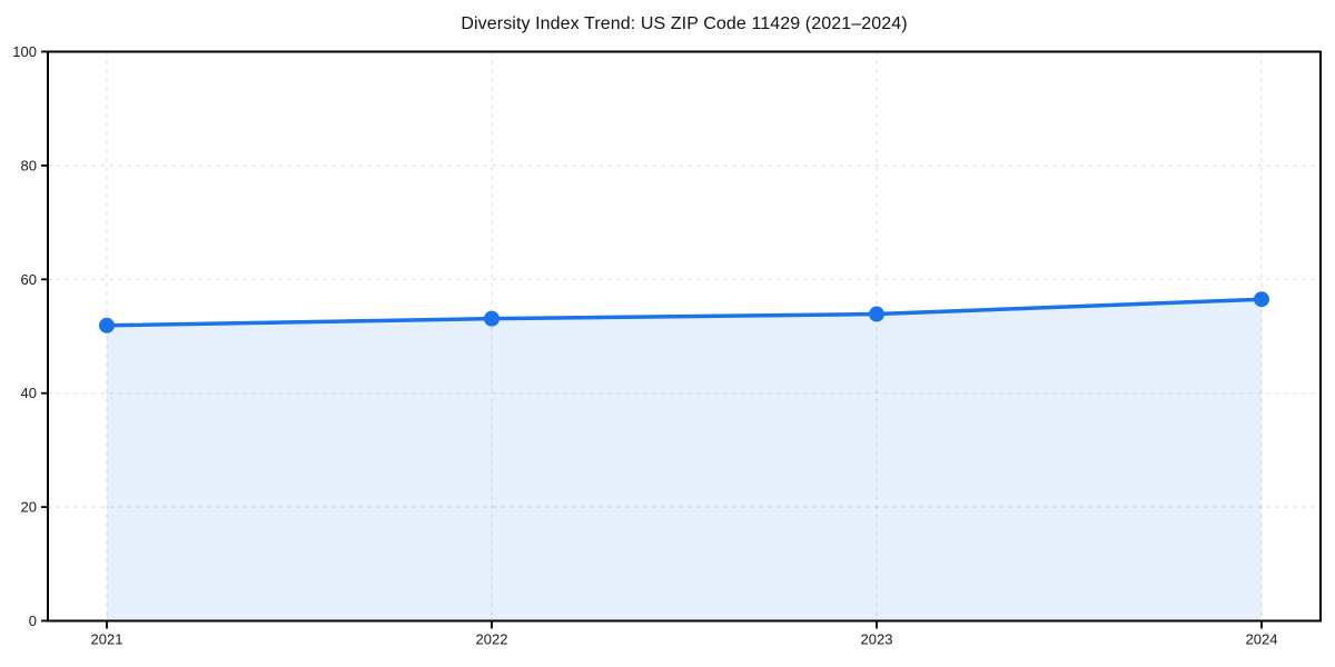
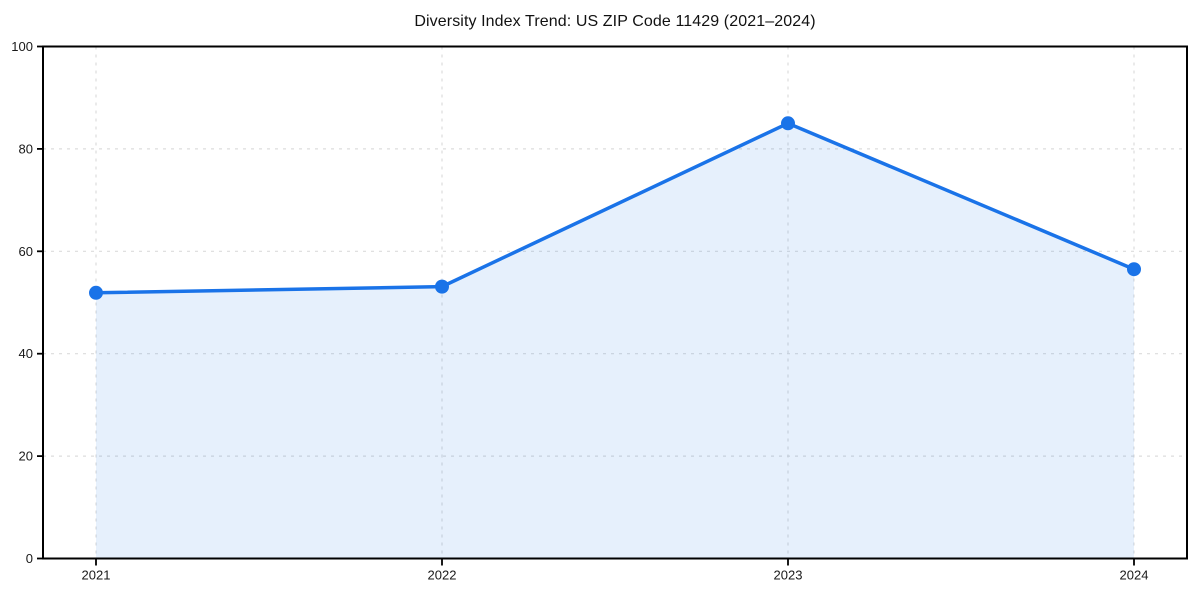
2023: 54 -> 85
